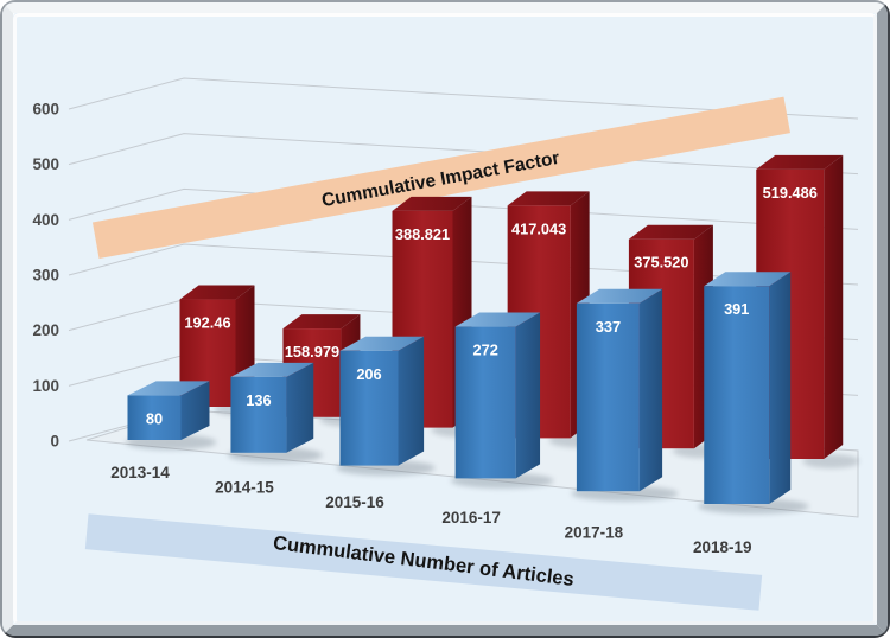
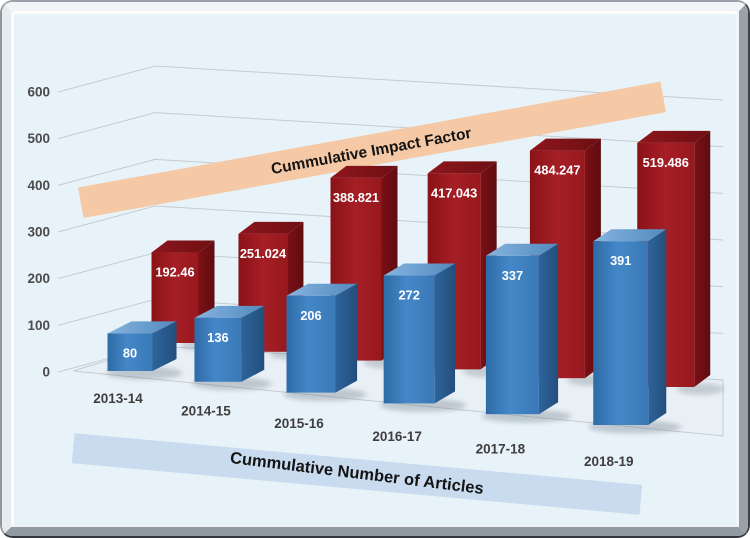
Cummulative Impact Factor/2014-15: 158.979 -> 251.024
Cummulative Impact Factor/2017-18: 375.520 -> 484.247
